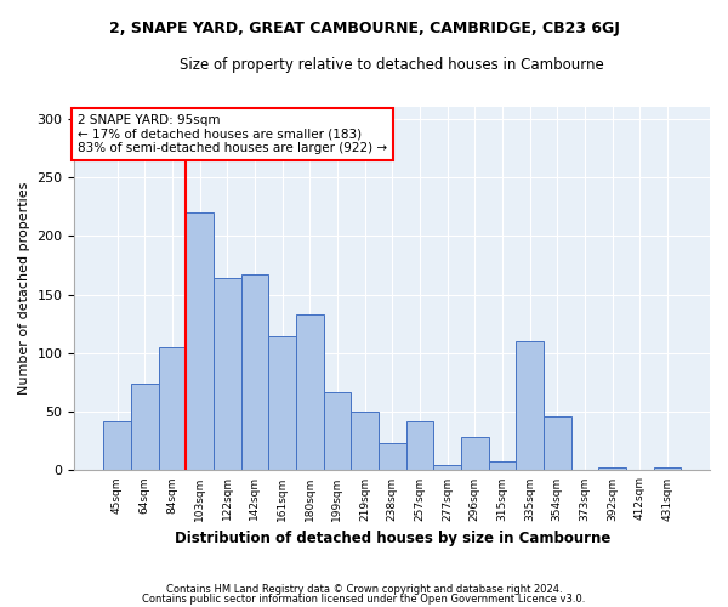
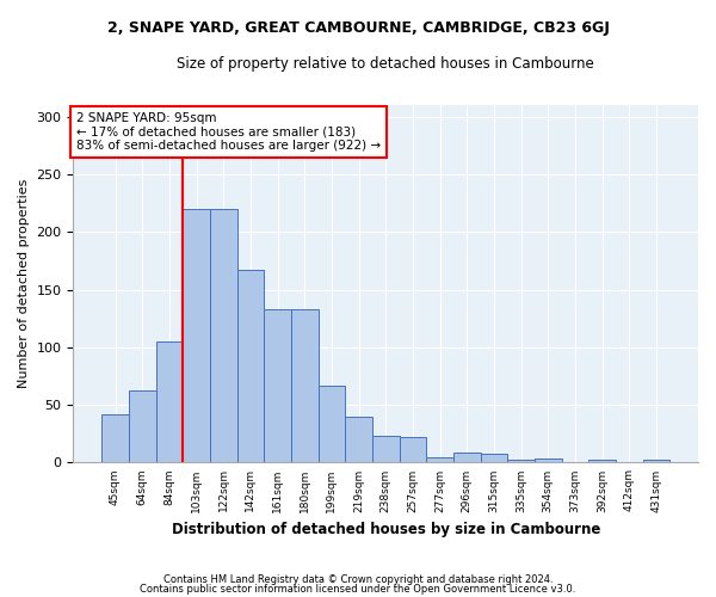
64sqm: 74 -> 63
122sqm: 164 -> 220
161sqm: 114 -> 133
219sqm: 50 -> 40
257sqm: 42 -> 22
296sqm: 28 -> 9
335sqm: 110 -> 3
354sqm: 46 -> 4
